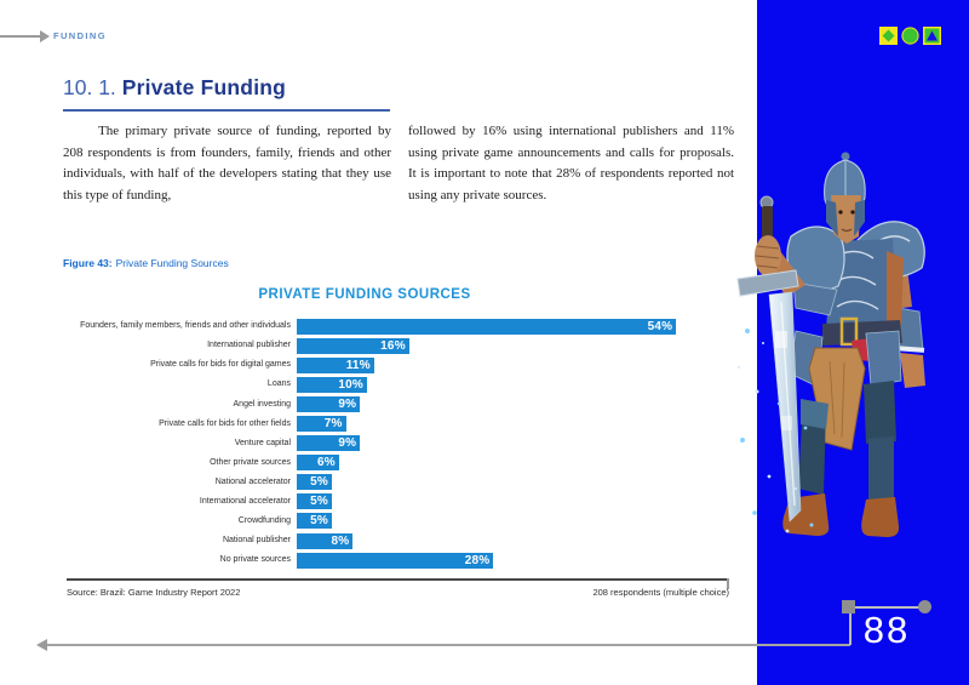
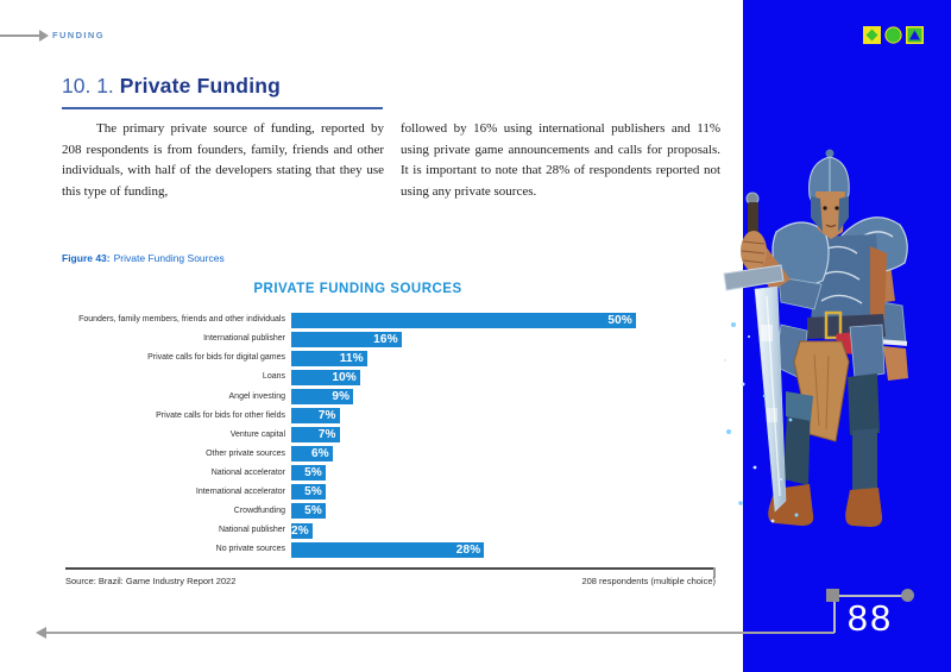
Founders, family members, friends and other individuals: 54% -> 50%
Venture capital: 9% -> 7%
National publisher: 8% -> 2%
